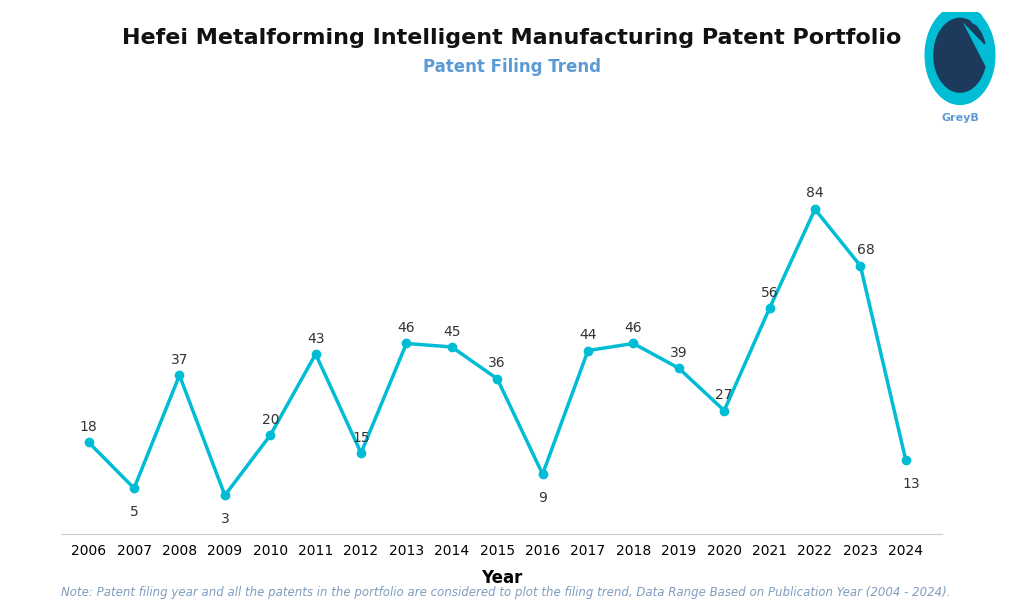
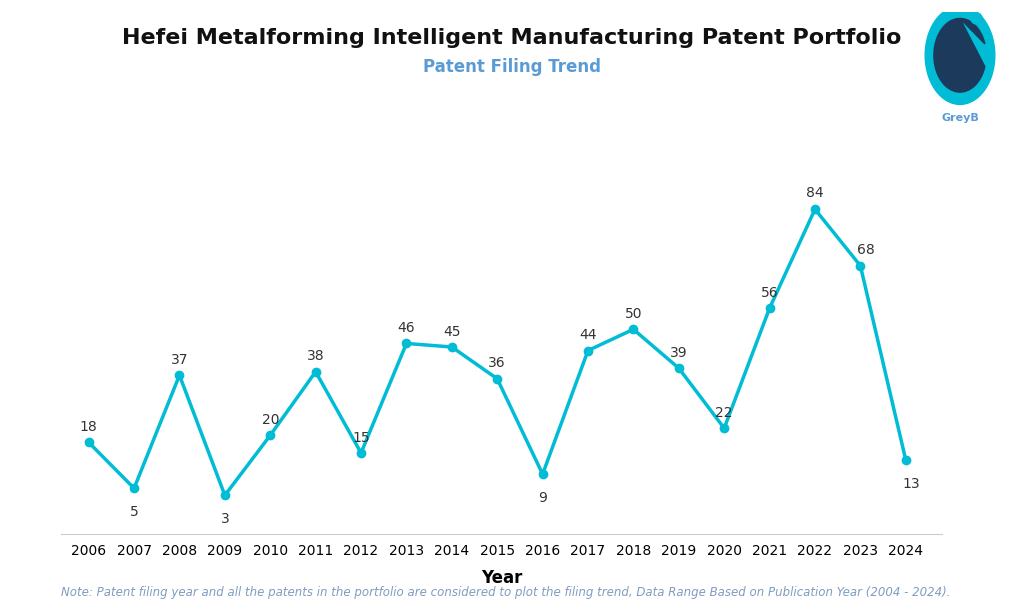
2011: 43 -> 38
2018: 46 -> 50
2020: 27 -> 22
